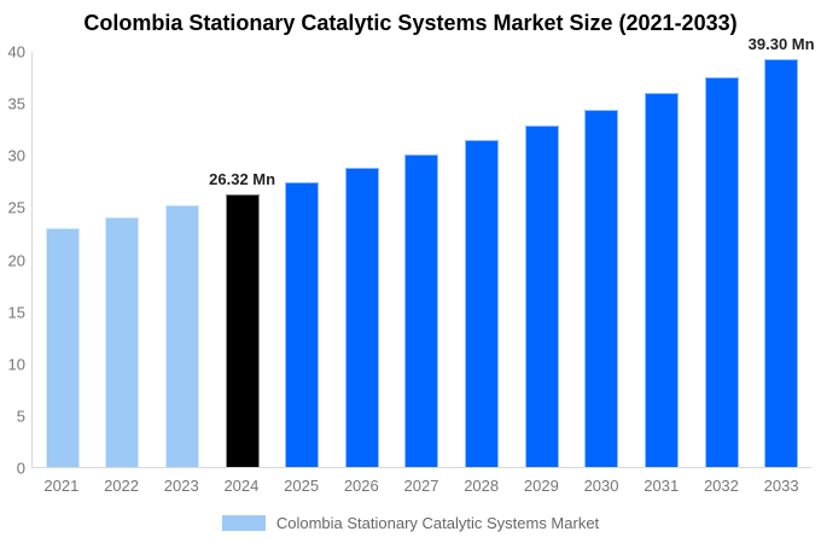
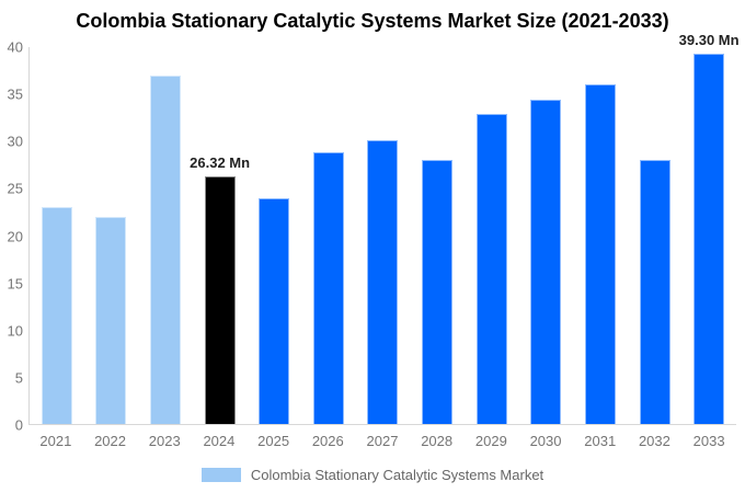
2022: 24 -> 22
2023: 25 -> 37
2025: 28 -> 24
2028: 32 -> 28
2032: 38 -> 28
